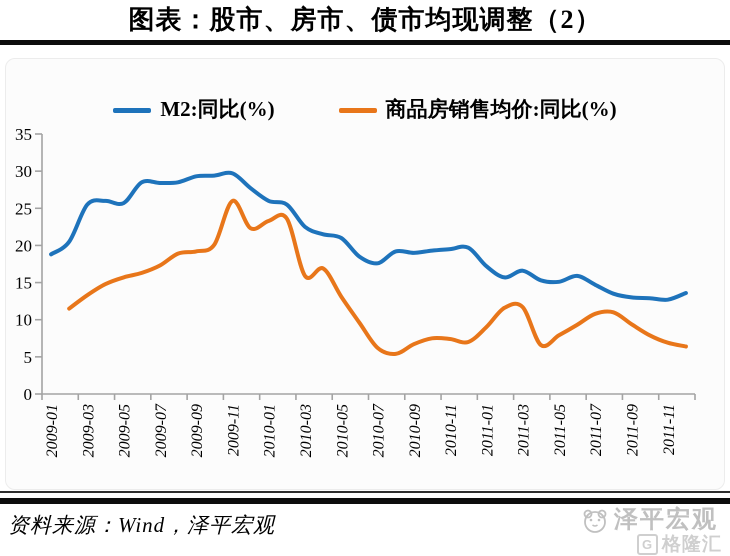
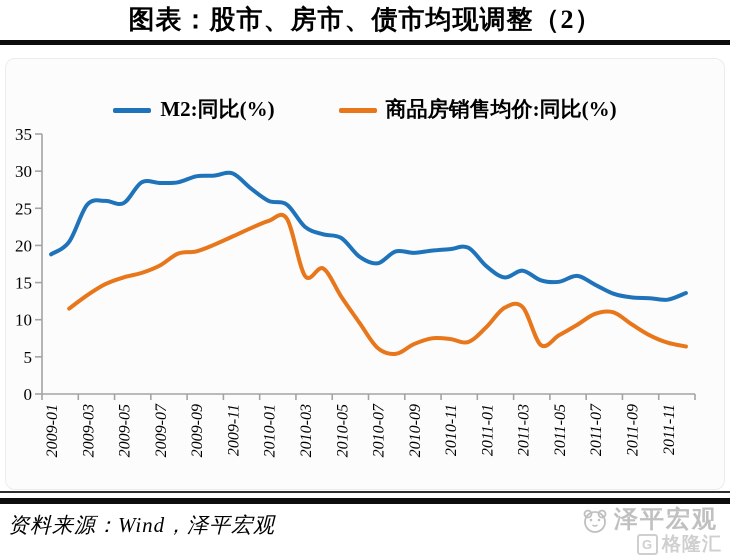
商品房销售均价:同比(%)/2009-11: 26 -> 21
